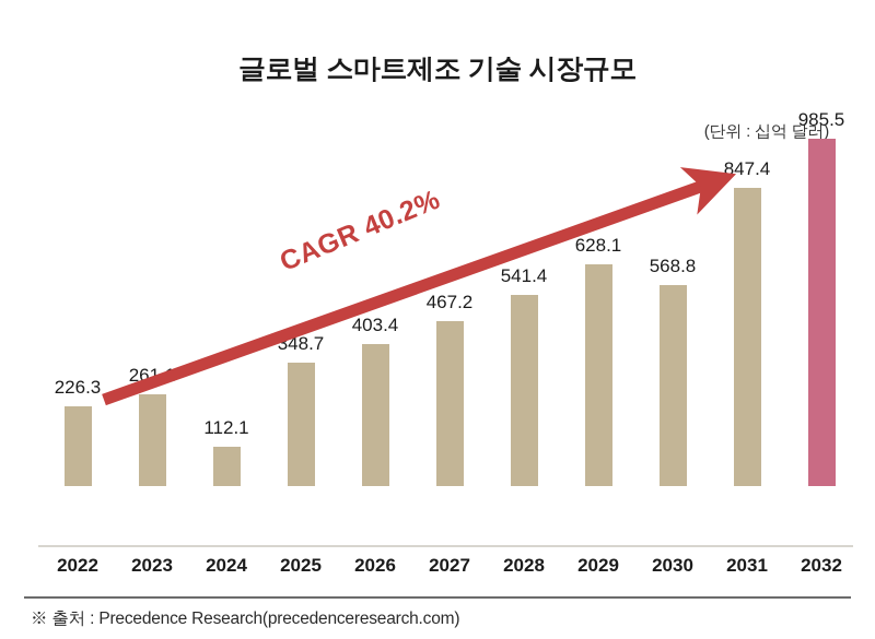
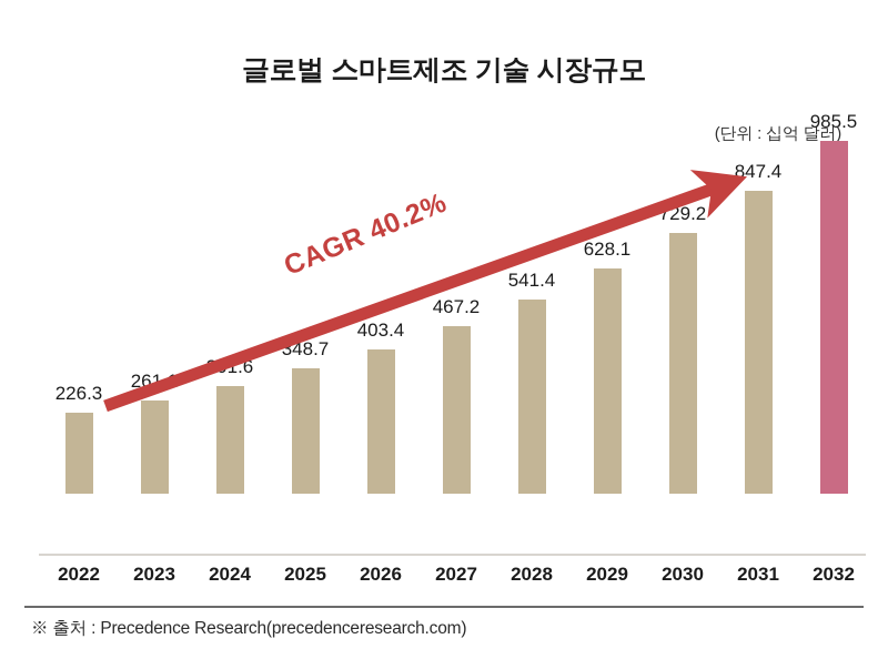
2024: 112.1 -> 301.6
2030: 568.8 -> 729.2
